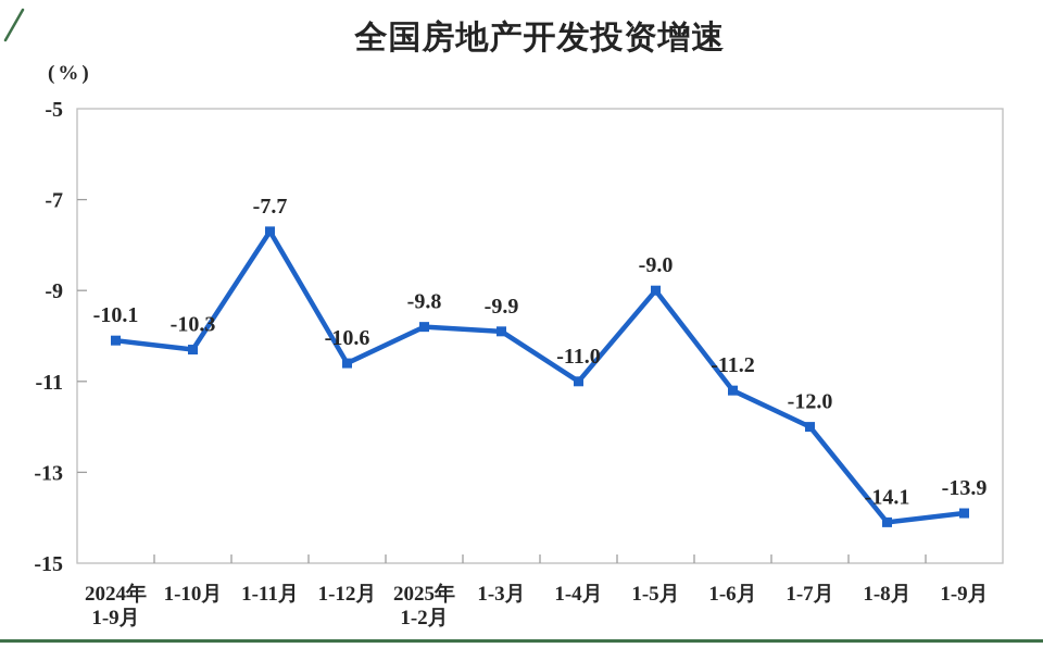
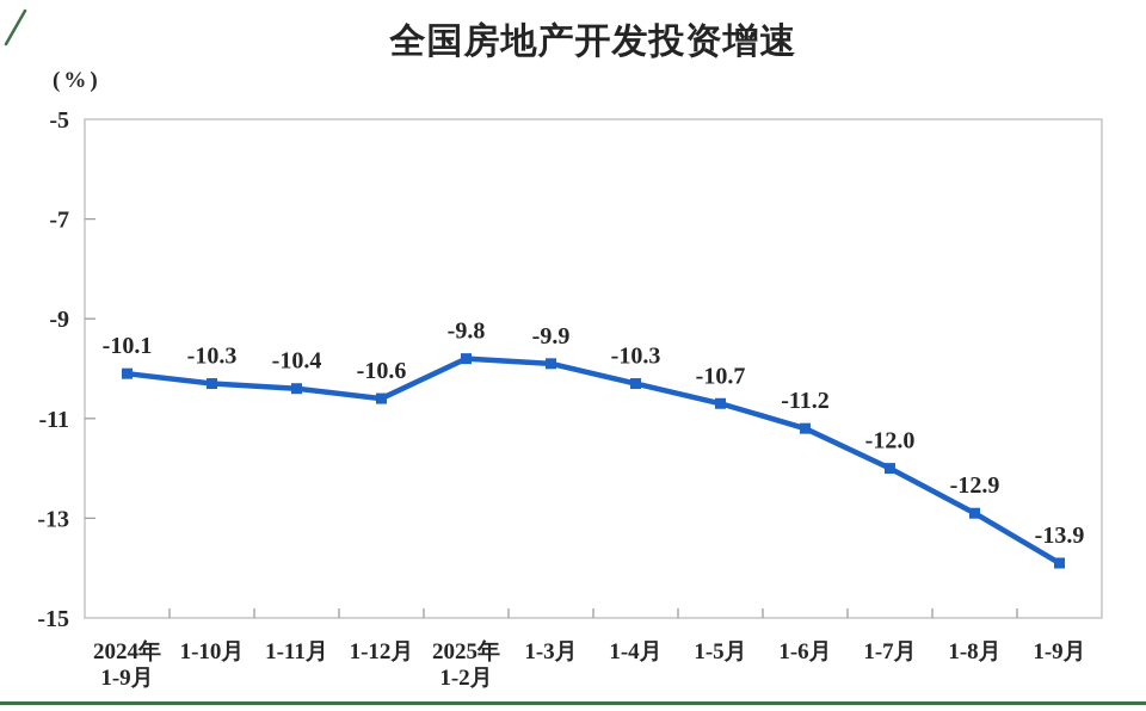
1-11月: -7.7 -> -10.4
1-4月: -11.0 -> -10.3
1-5月: -9.0 -> -10.7
1-8月: -14.1 -> -12.9
